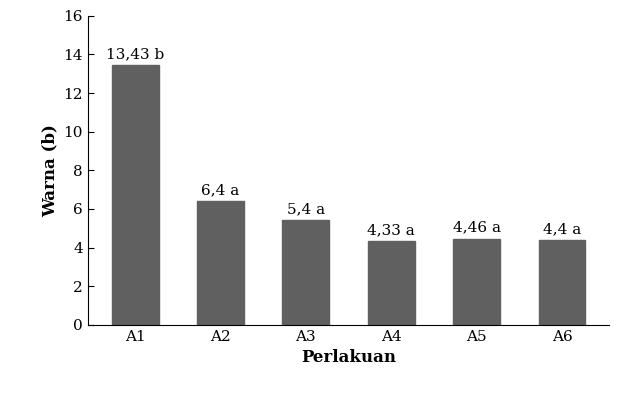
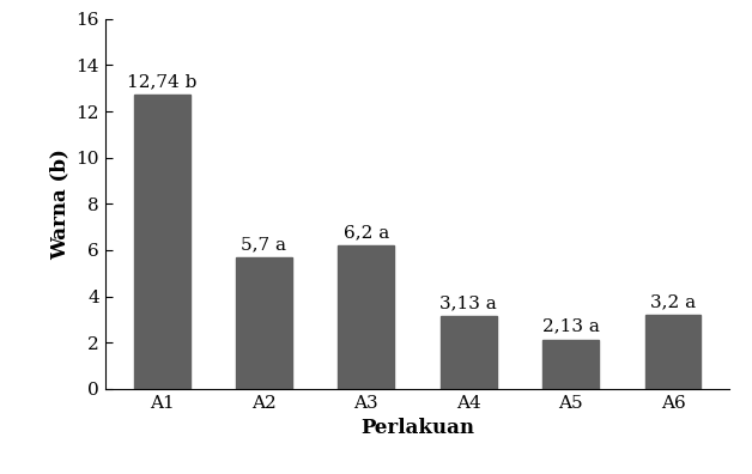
A1: 13,43 -> 12,74
A2: 6,4 -> 5,7
A3: 5,4 -> 6,2
A4: 4,33 -> 3,13
A5: 4,46 -> 2,13
A6: 4,4 -> 3,2
